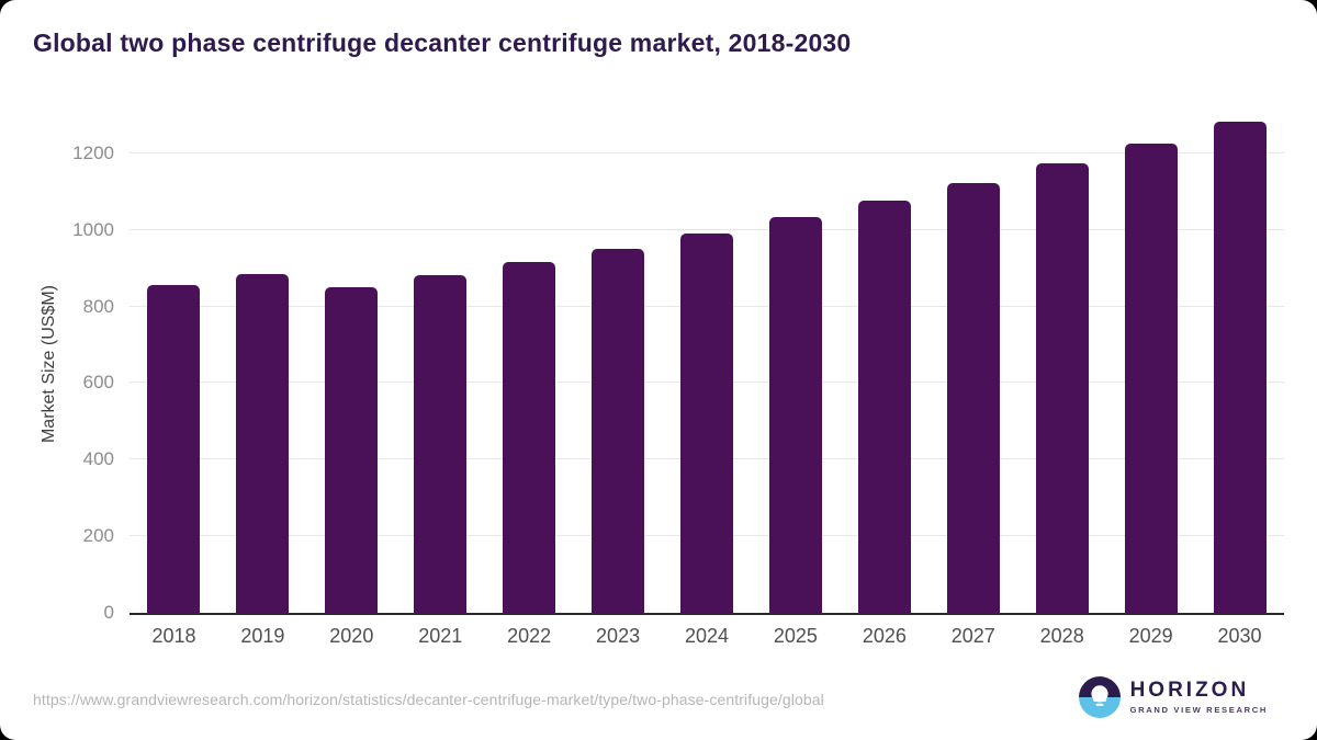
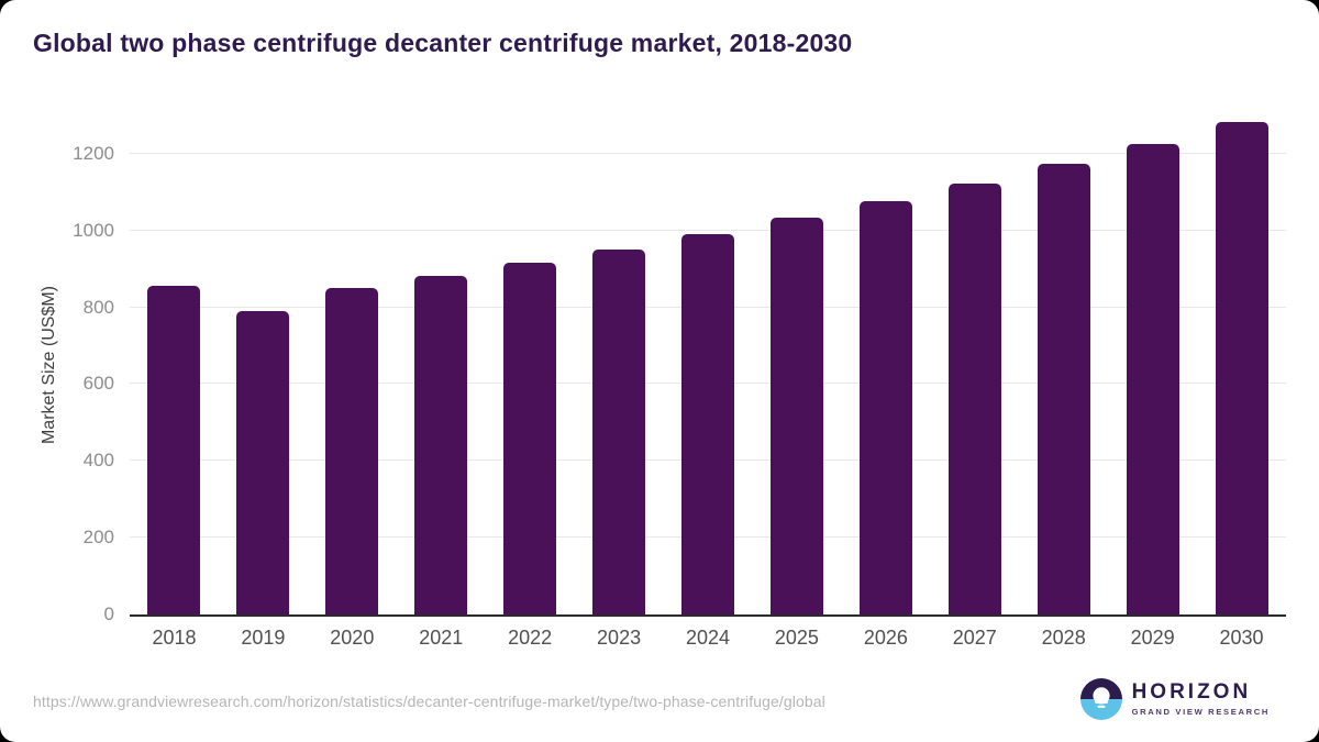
2019: 890 -> 790
